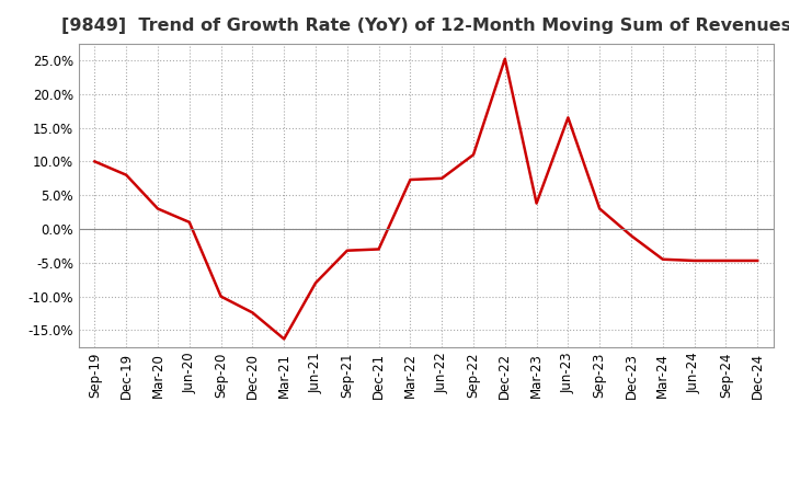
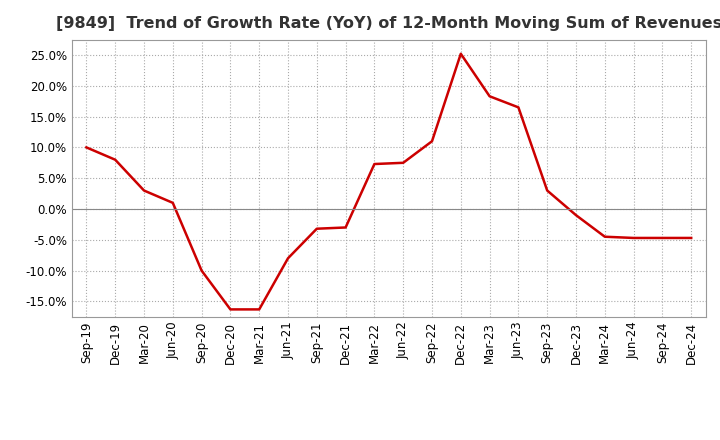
Dec-20: -12.4% -> -16.3%
Mar-23: 3.8% -> 18.3%
